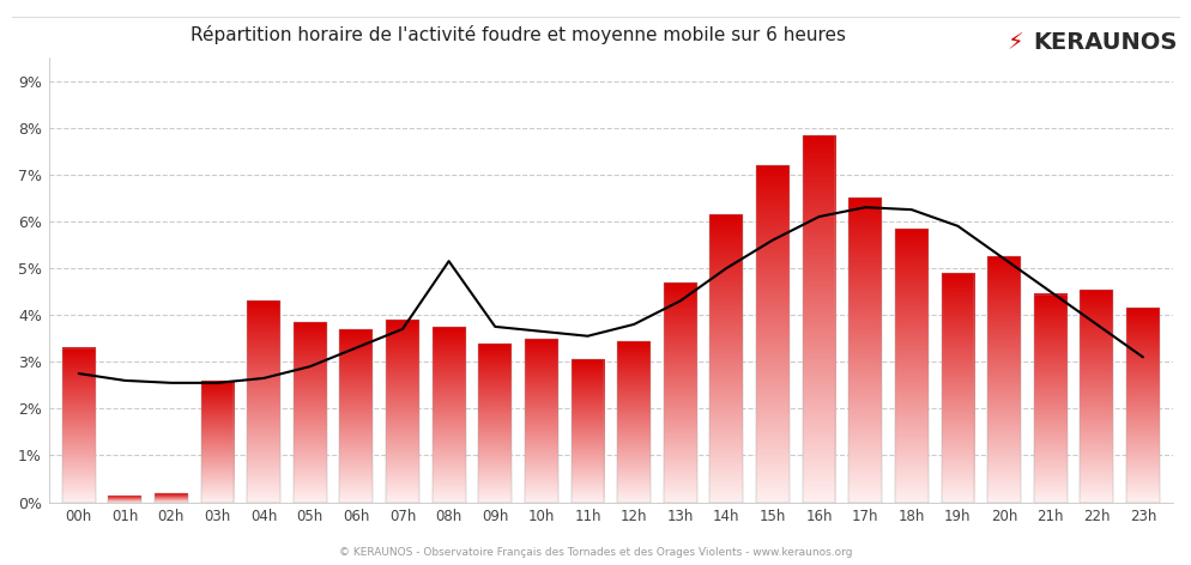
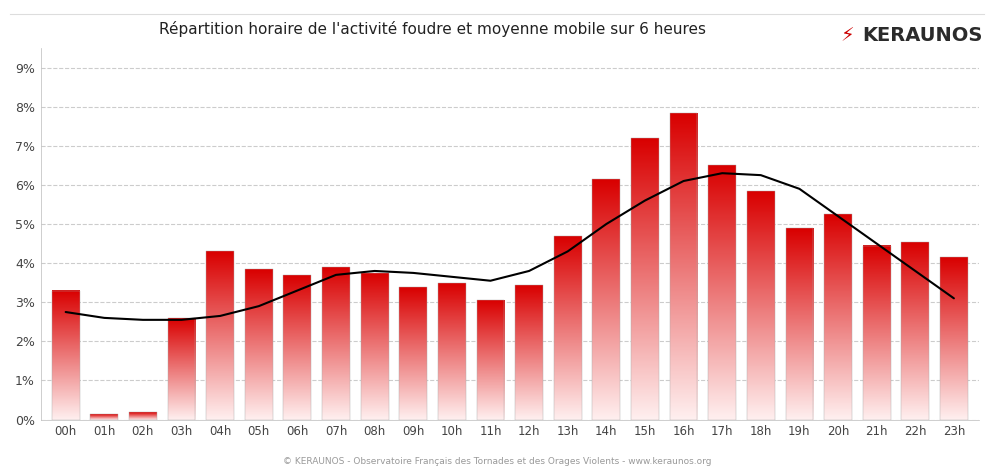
08h: 5.15% -> 3.80%
